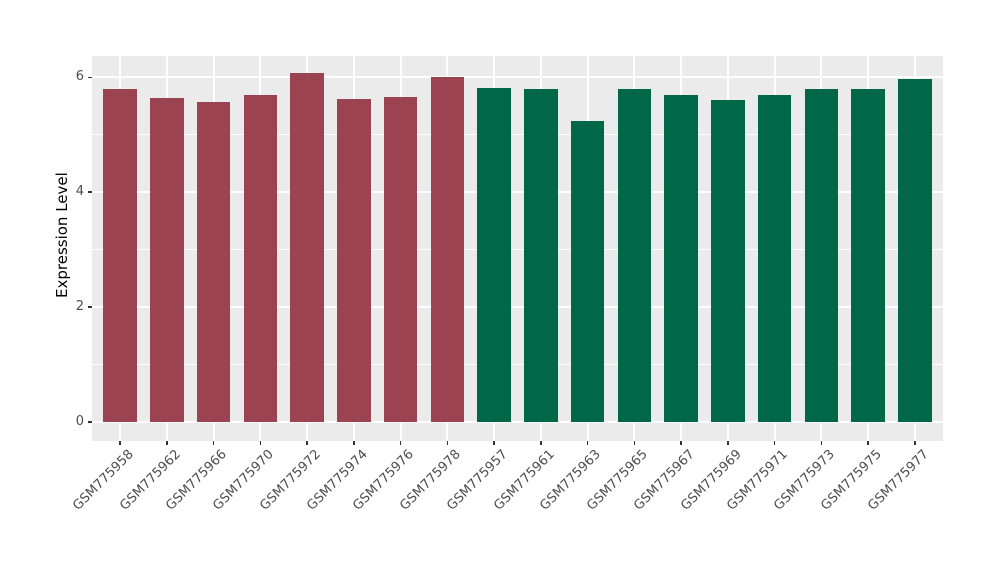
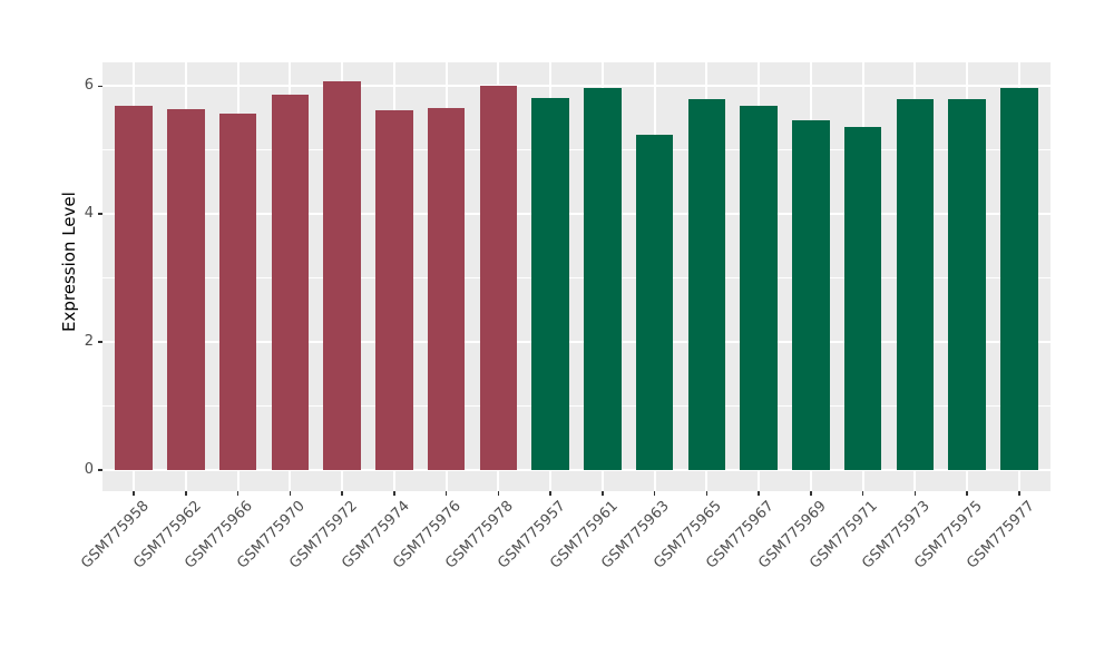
GSM775958: 5.8 -> 5.7
GSM775970: 5.7 -> 5.9
GSM775961: 5.8 -> 6.0
GSM775969: 5.6 -> 5.5
GSM775971: 5.7 -> 5.4
